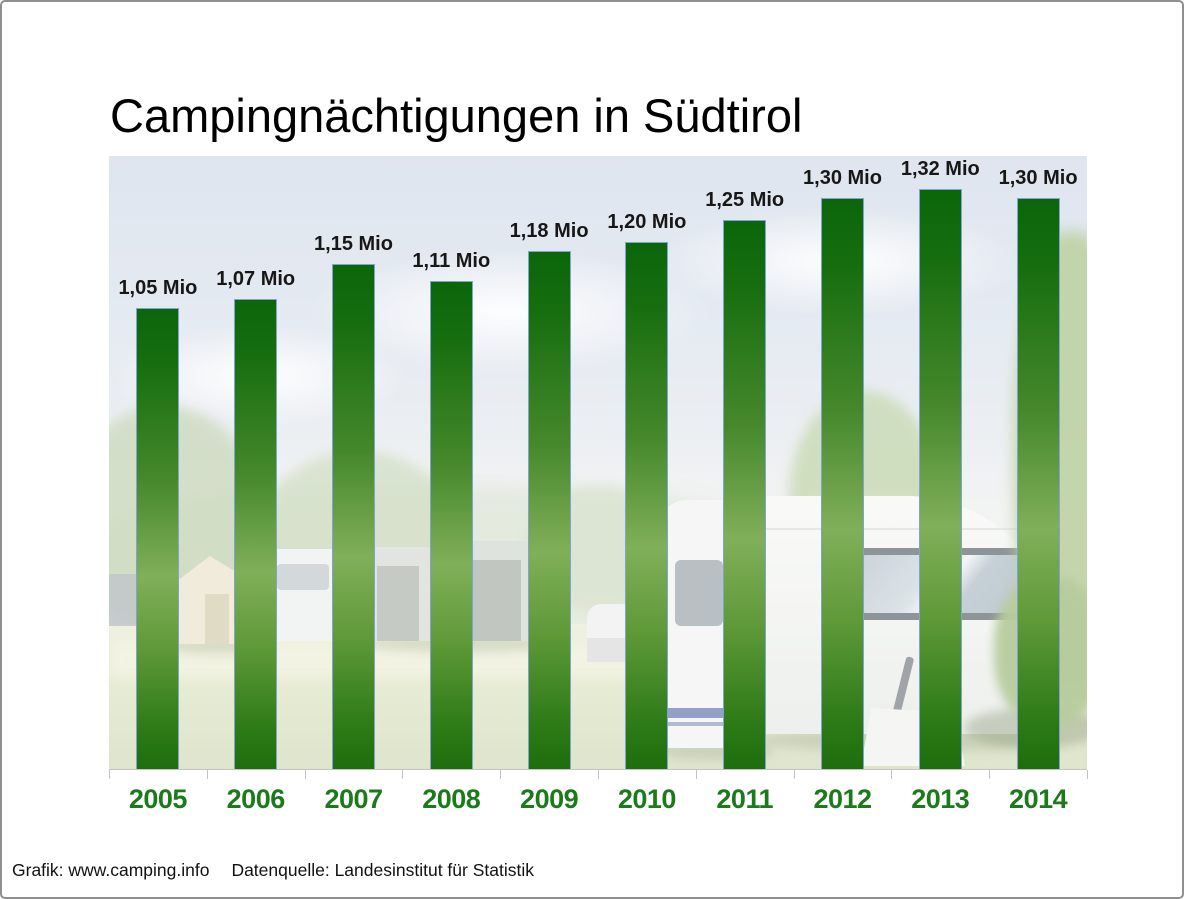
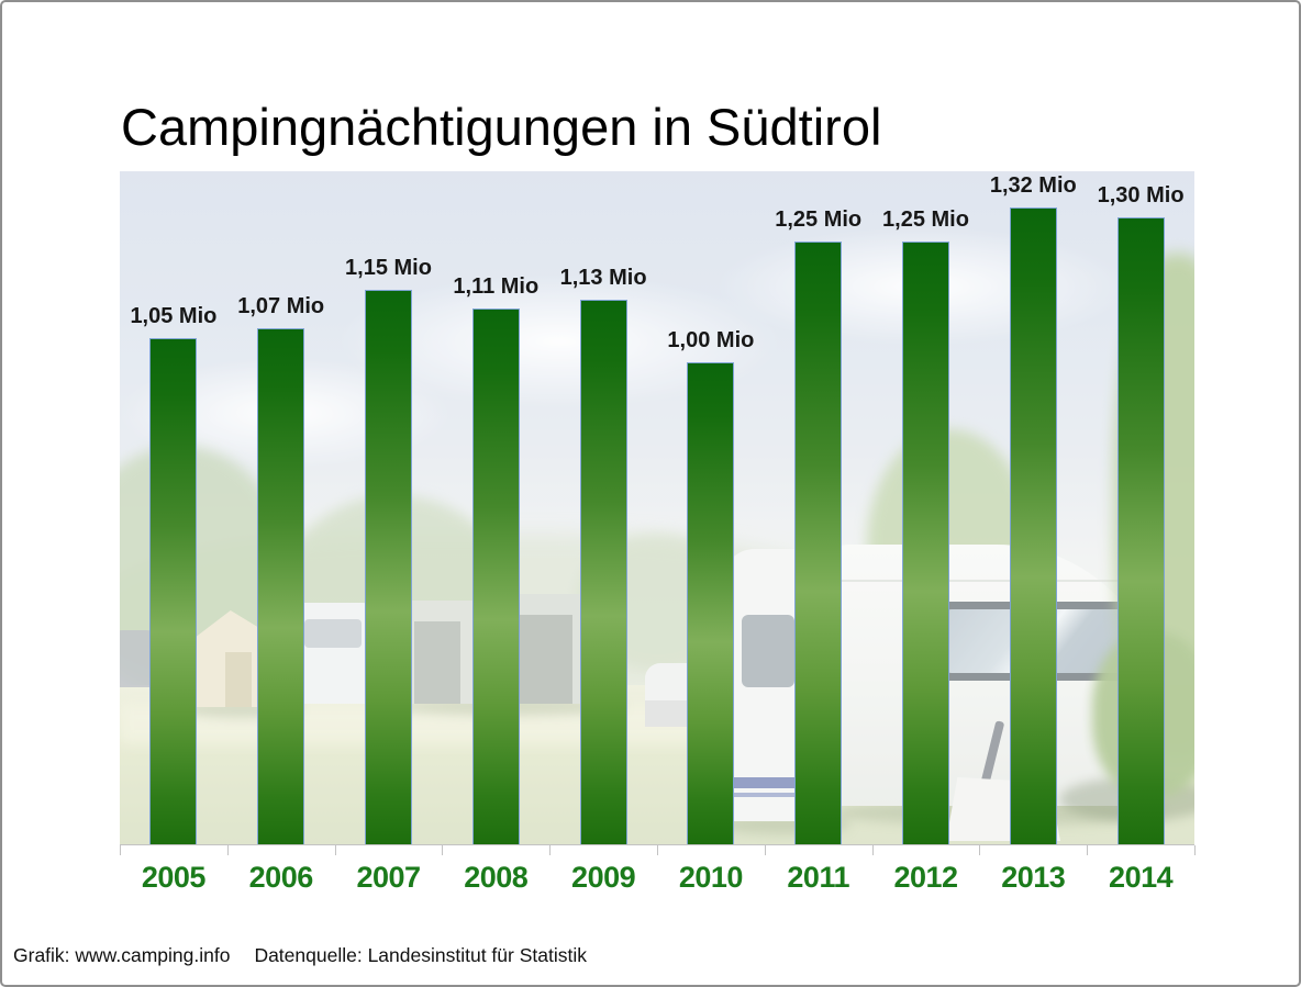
2009: 1,18 -> 1,13
2010: 1,20 -> 1,00
2012: 1,30 -> 1,25
